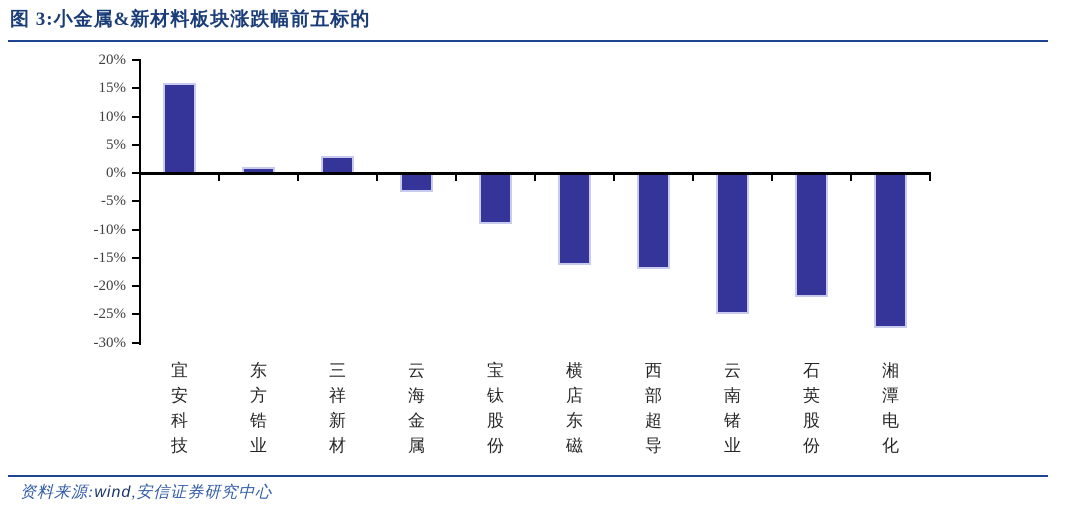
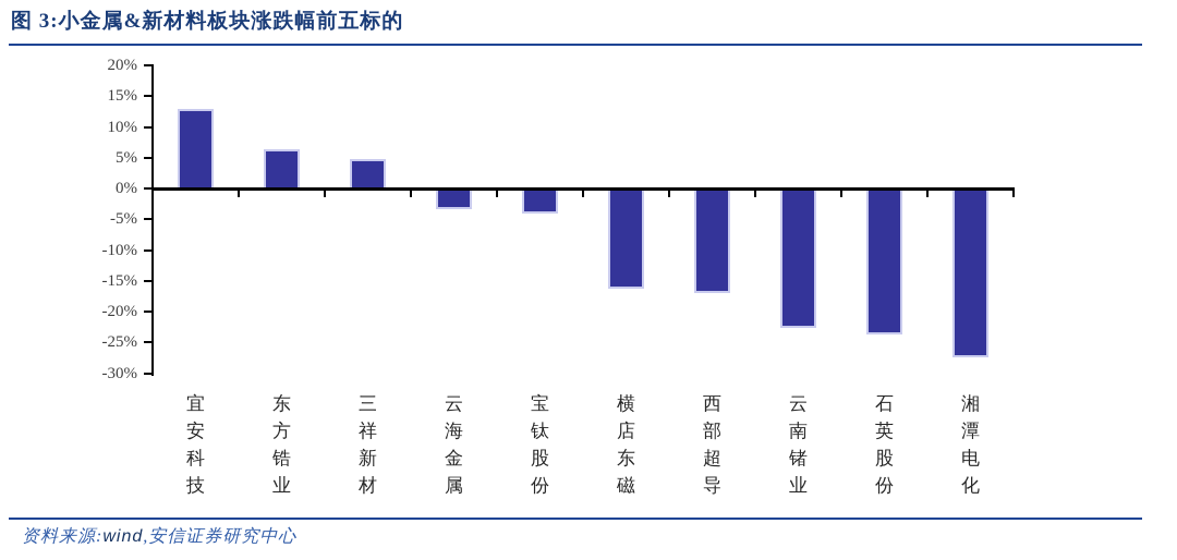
宜安科技: 16% -> 13%
东方锆业: 1% -> 6%
三祥新材: 3% -> 5%
宝钛股份: -9% -> -4%
云南锗业: -25% -> -23%
石英股份: -22% -> -24%
